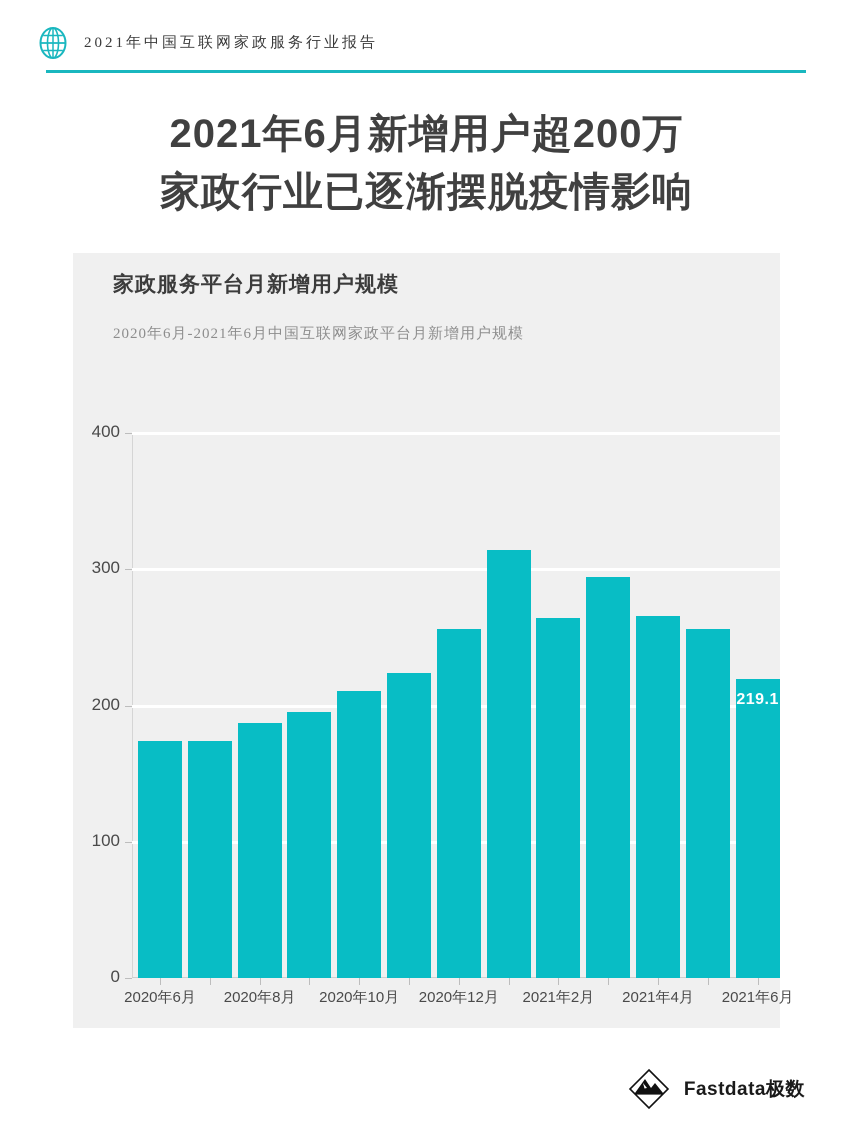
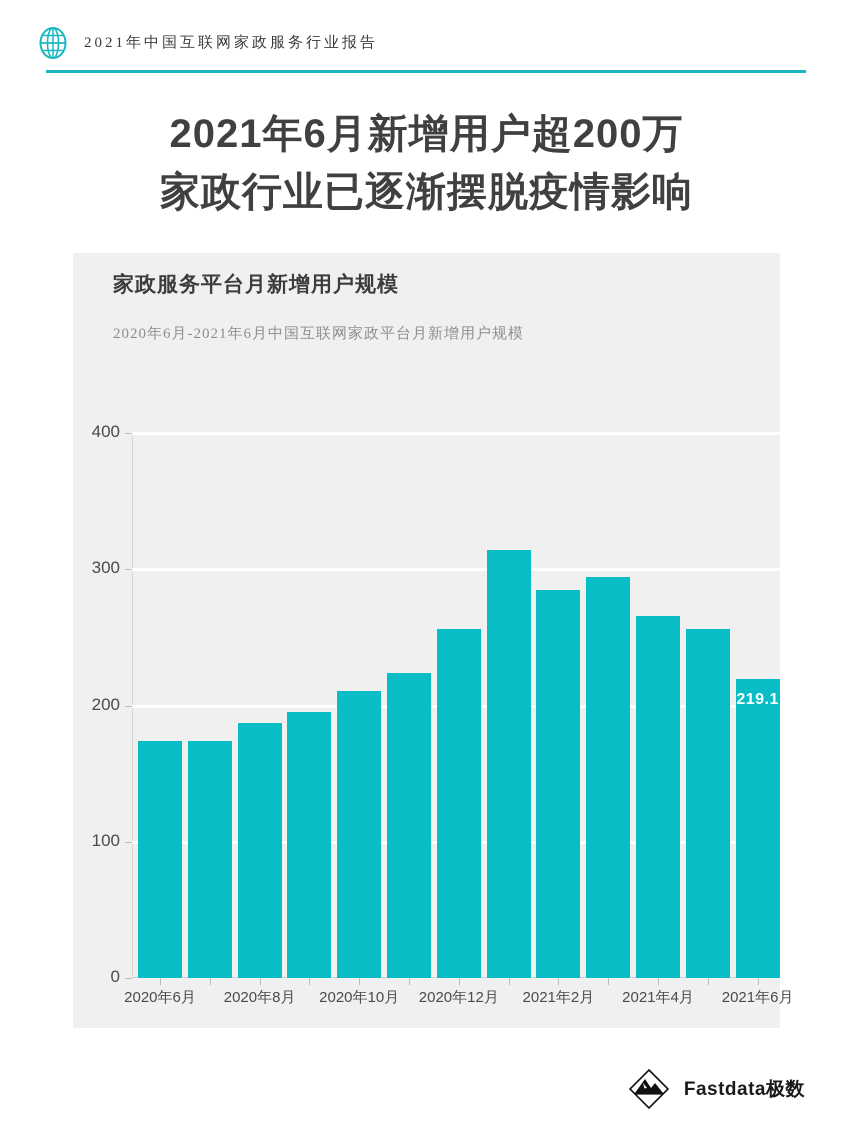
2021年2月: 264 -> 285
